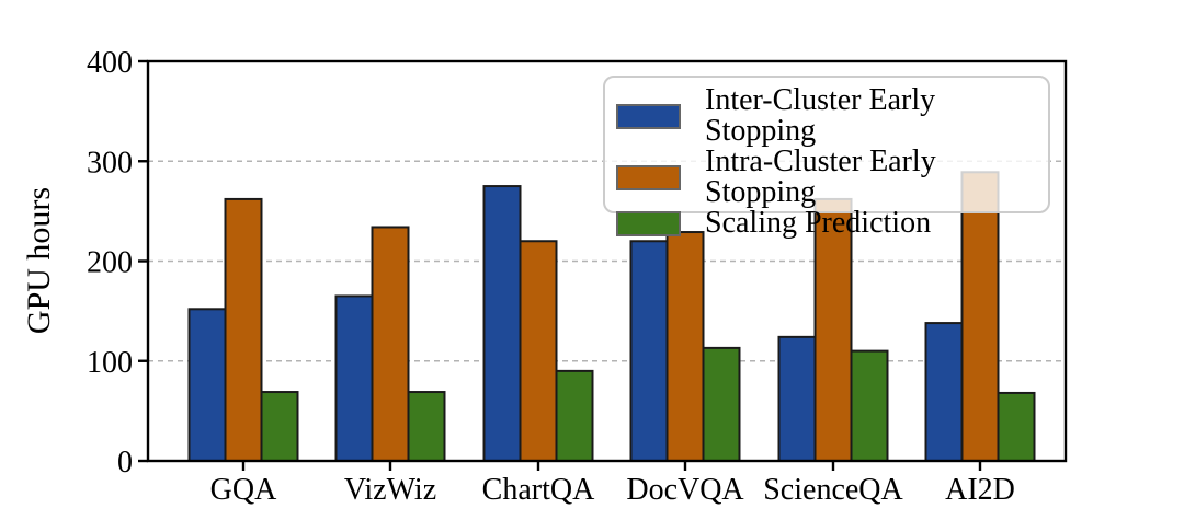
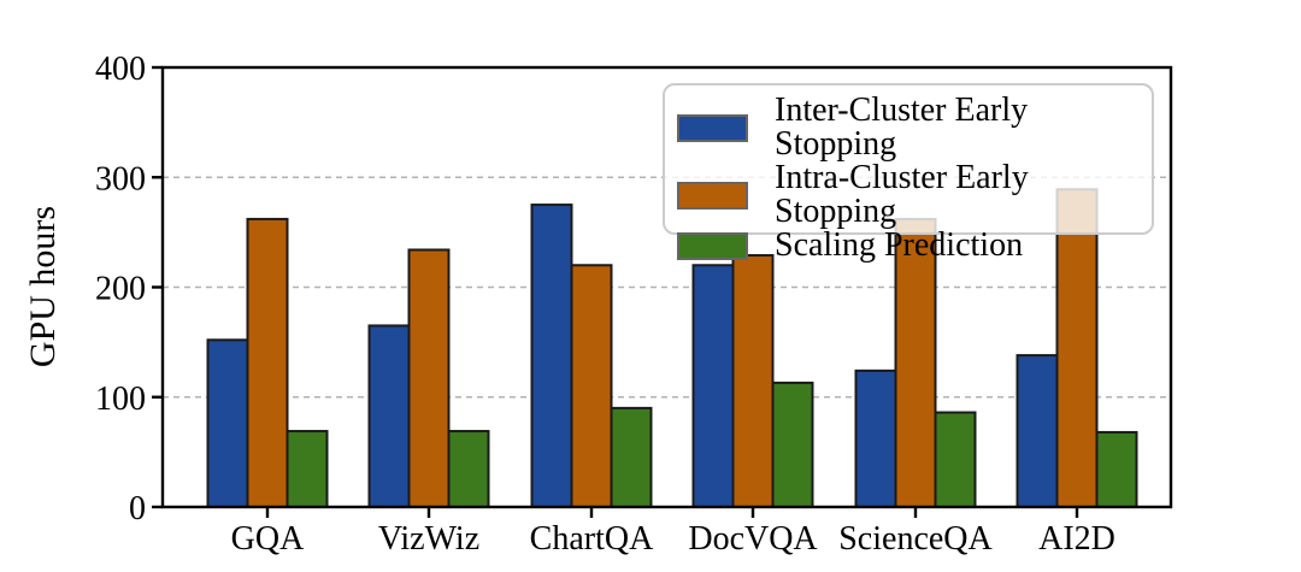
Scaling Prediction/ScienceQA: 110 -> 90
